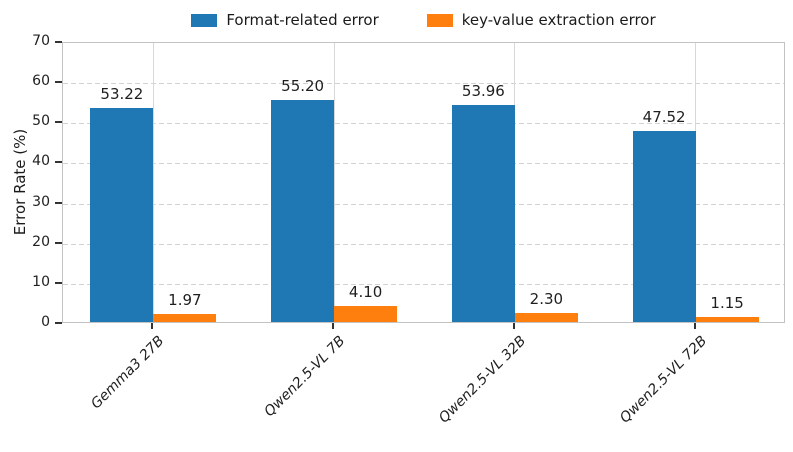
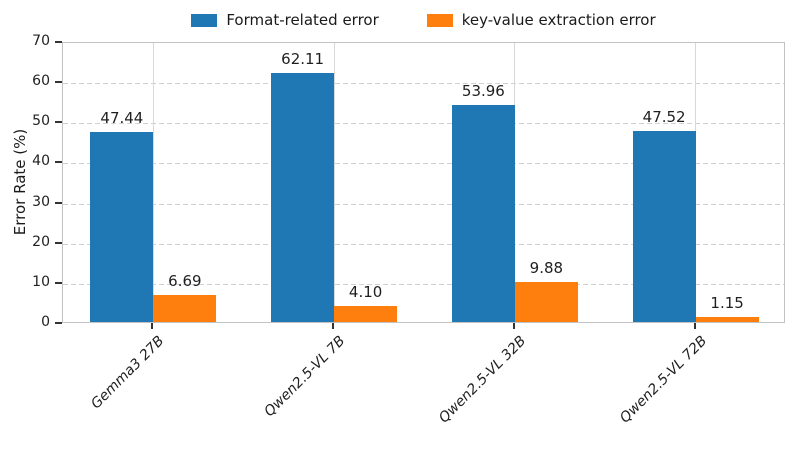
Format-related error/Gemma3 27B: 53.22 -> 47.44
key-value extraction error/Gemma3 27B: 1.97 -> 6.69
Format-related error/Qwen2.5-VL 7B: 55.20 -> 62.11
key-value extraction error/Qwen2.5-VL 32B: 2.30 -> 9.88
